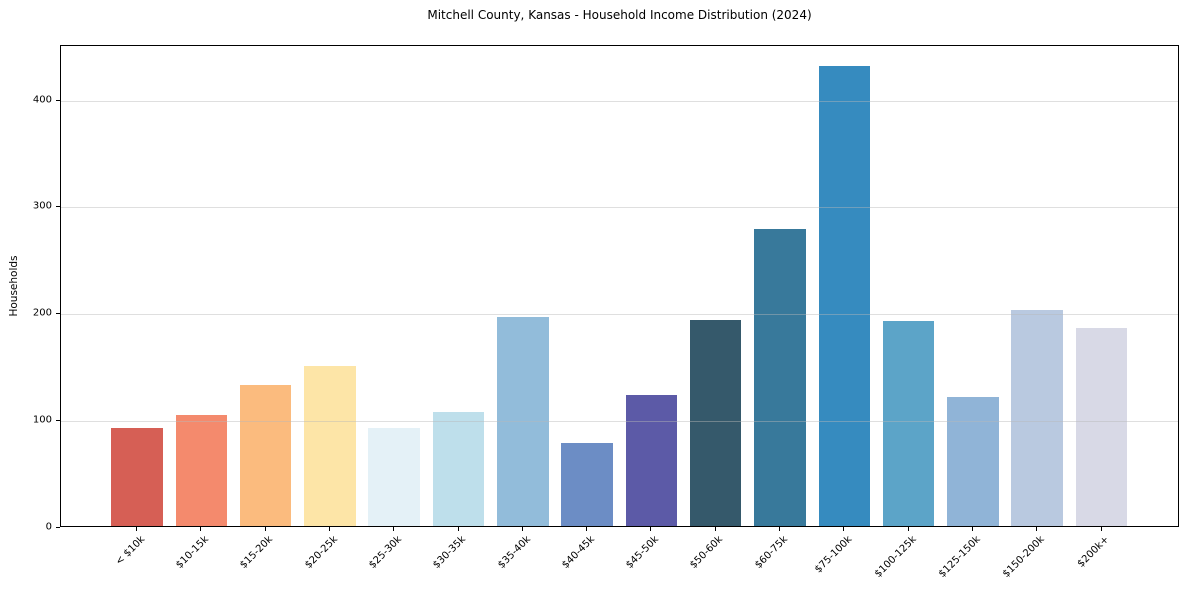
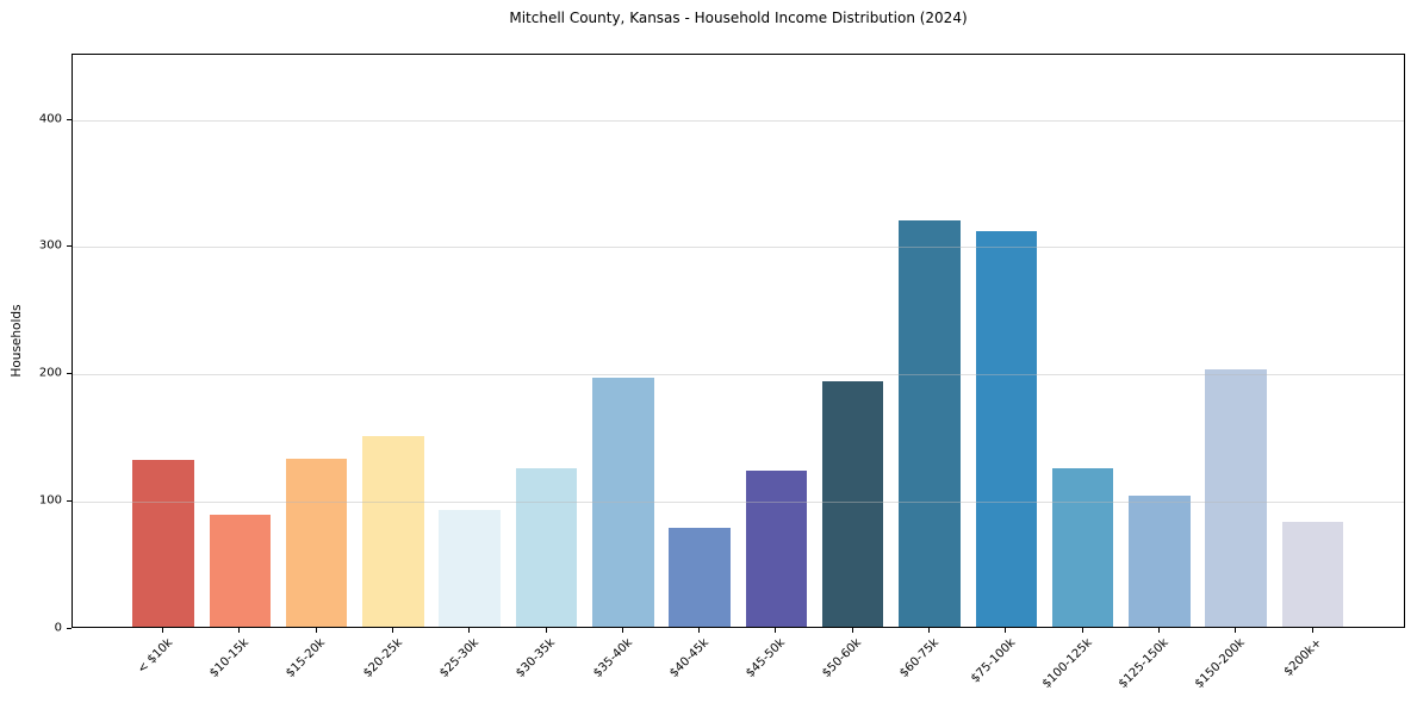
< $10k: 92 -> 131
$10-15k: 104 -> 88
$30-35k: 107 -> 124
$60-75k: 278 -> 319
$75-100k: 430 -> 311
$100-125k: 192 -> 124
$125-150k: 121 -> 103
$200k+: 185 -> 82
